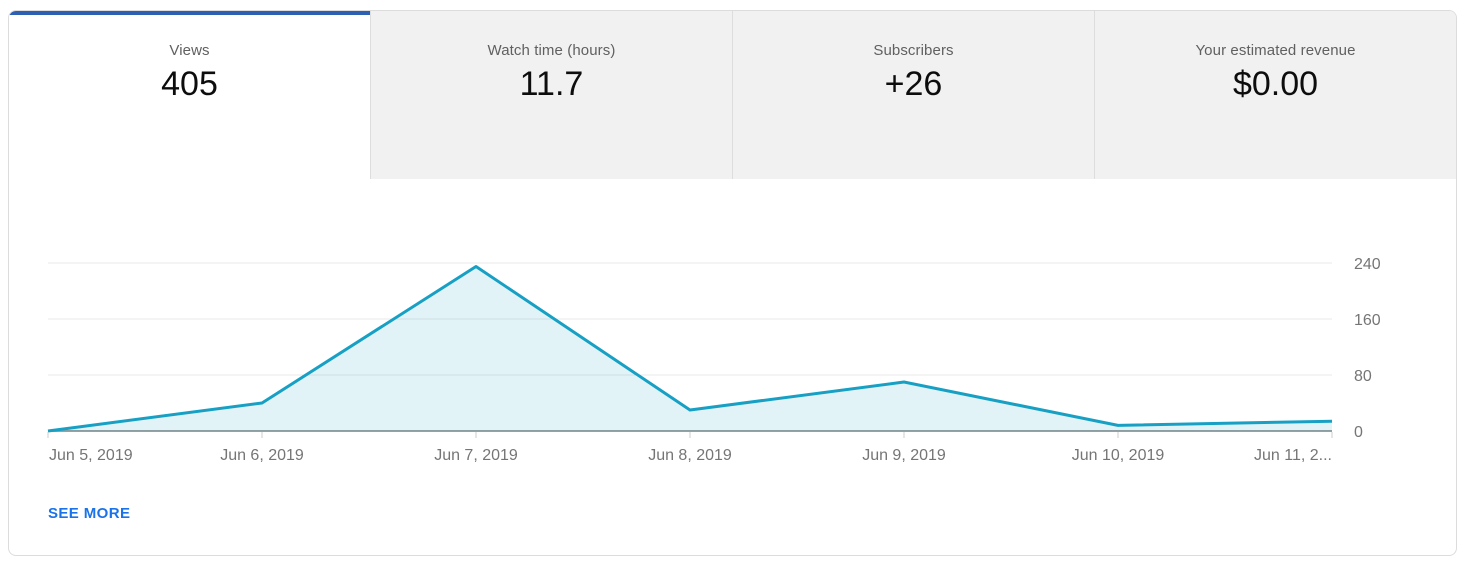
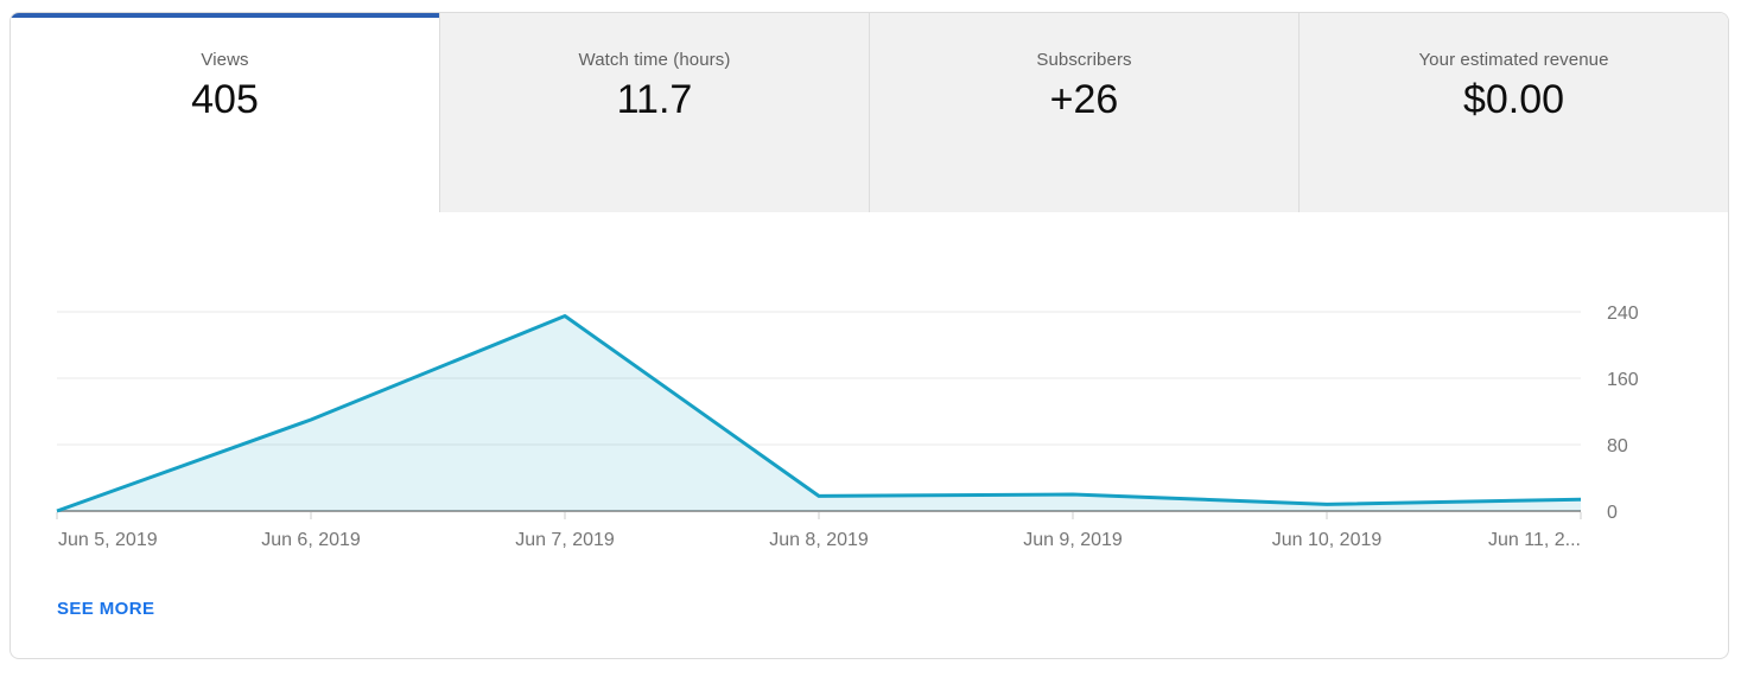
Jun 6, 2019: 40 -> 110
Jun 8, 2019: 30 -> 20
Jun 9, 2019: 70 -> 20
